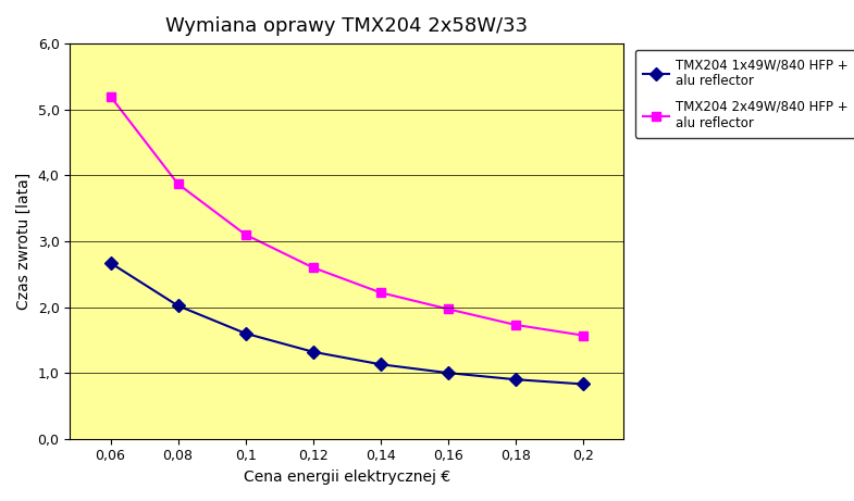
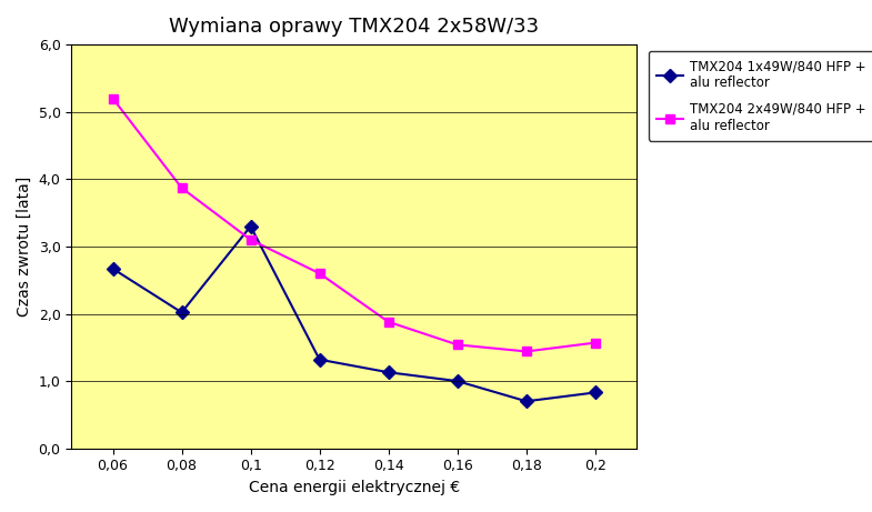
TMX204 1x49W/840 HFP + alu reflector/0,1: 1,60 -> 3,30
TMX204 2x49W/840 HFP + alu reflector/0,14: 2,22 -> 1,88
TMX204 2x49W/840 HFP + alu reflector/0,16: 1,97 -> 1,54
TMX204 1x49W/840 HFP + alu reflector/0,18: 0,90 -> 0,70
TMX204 2x49W/840 HFP + alu reflector/0,18: 1,73 -> 1,44
